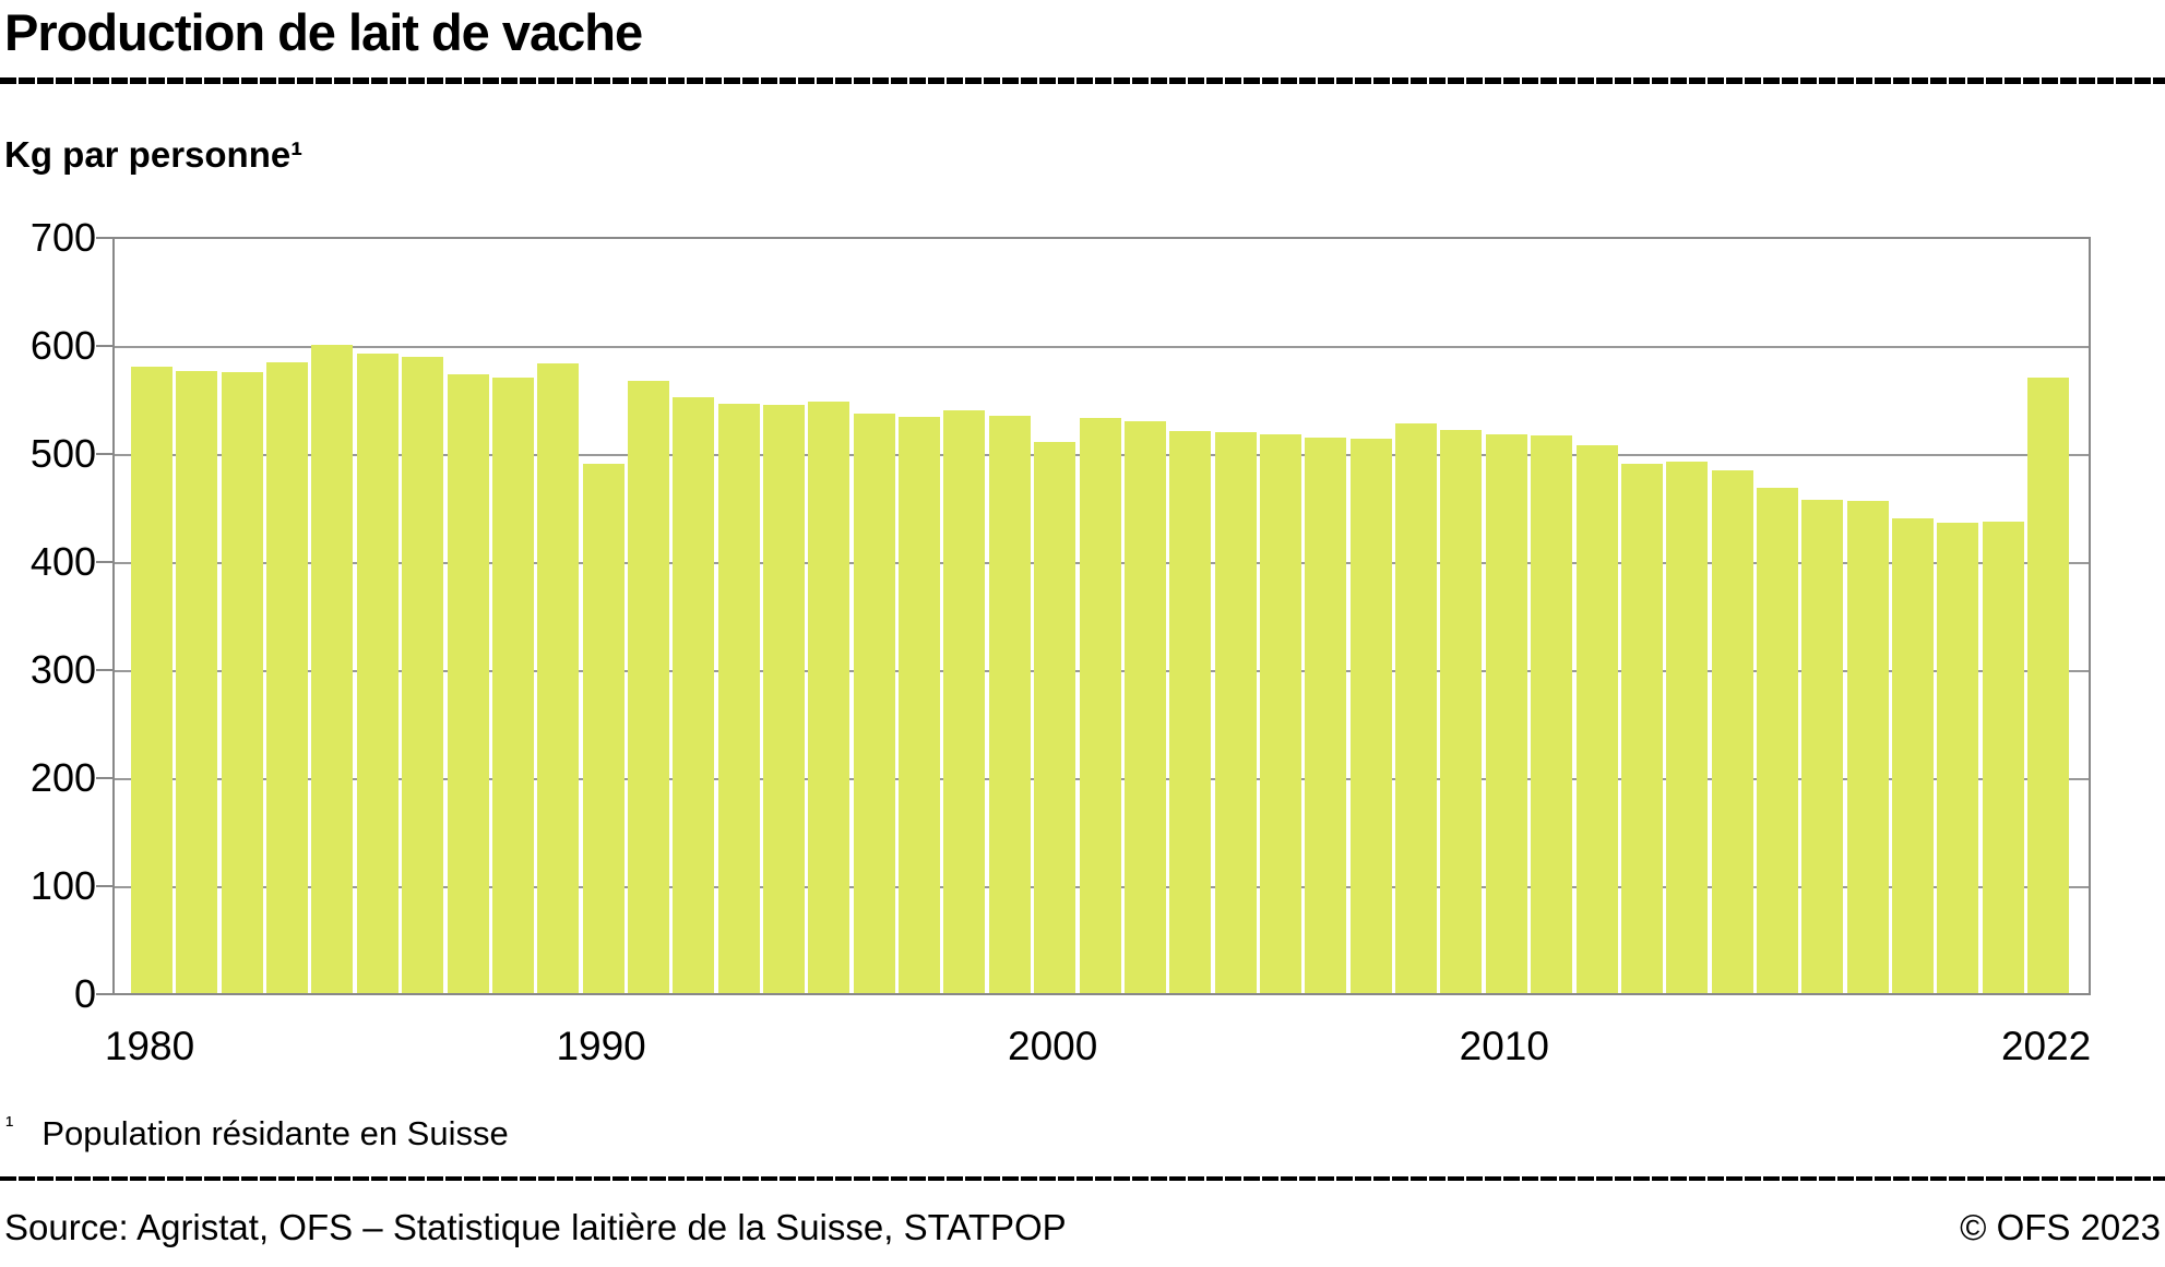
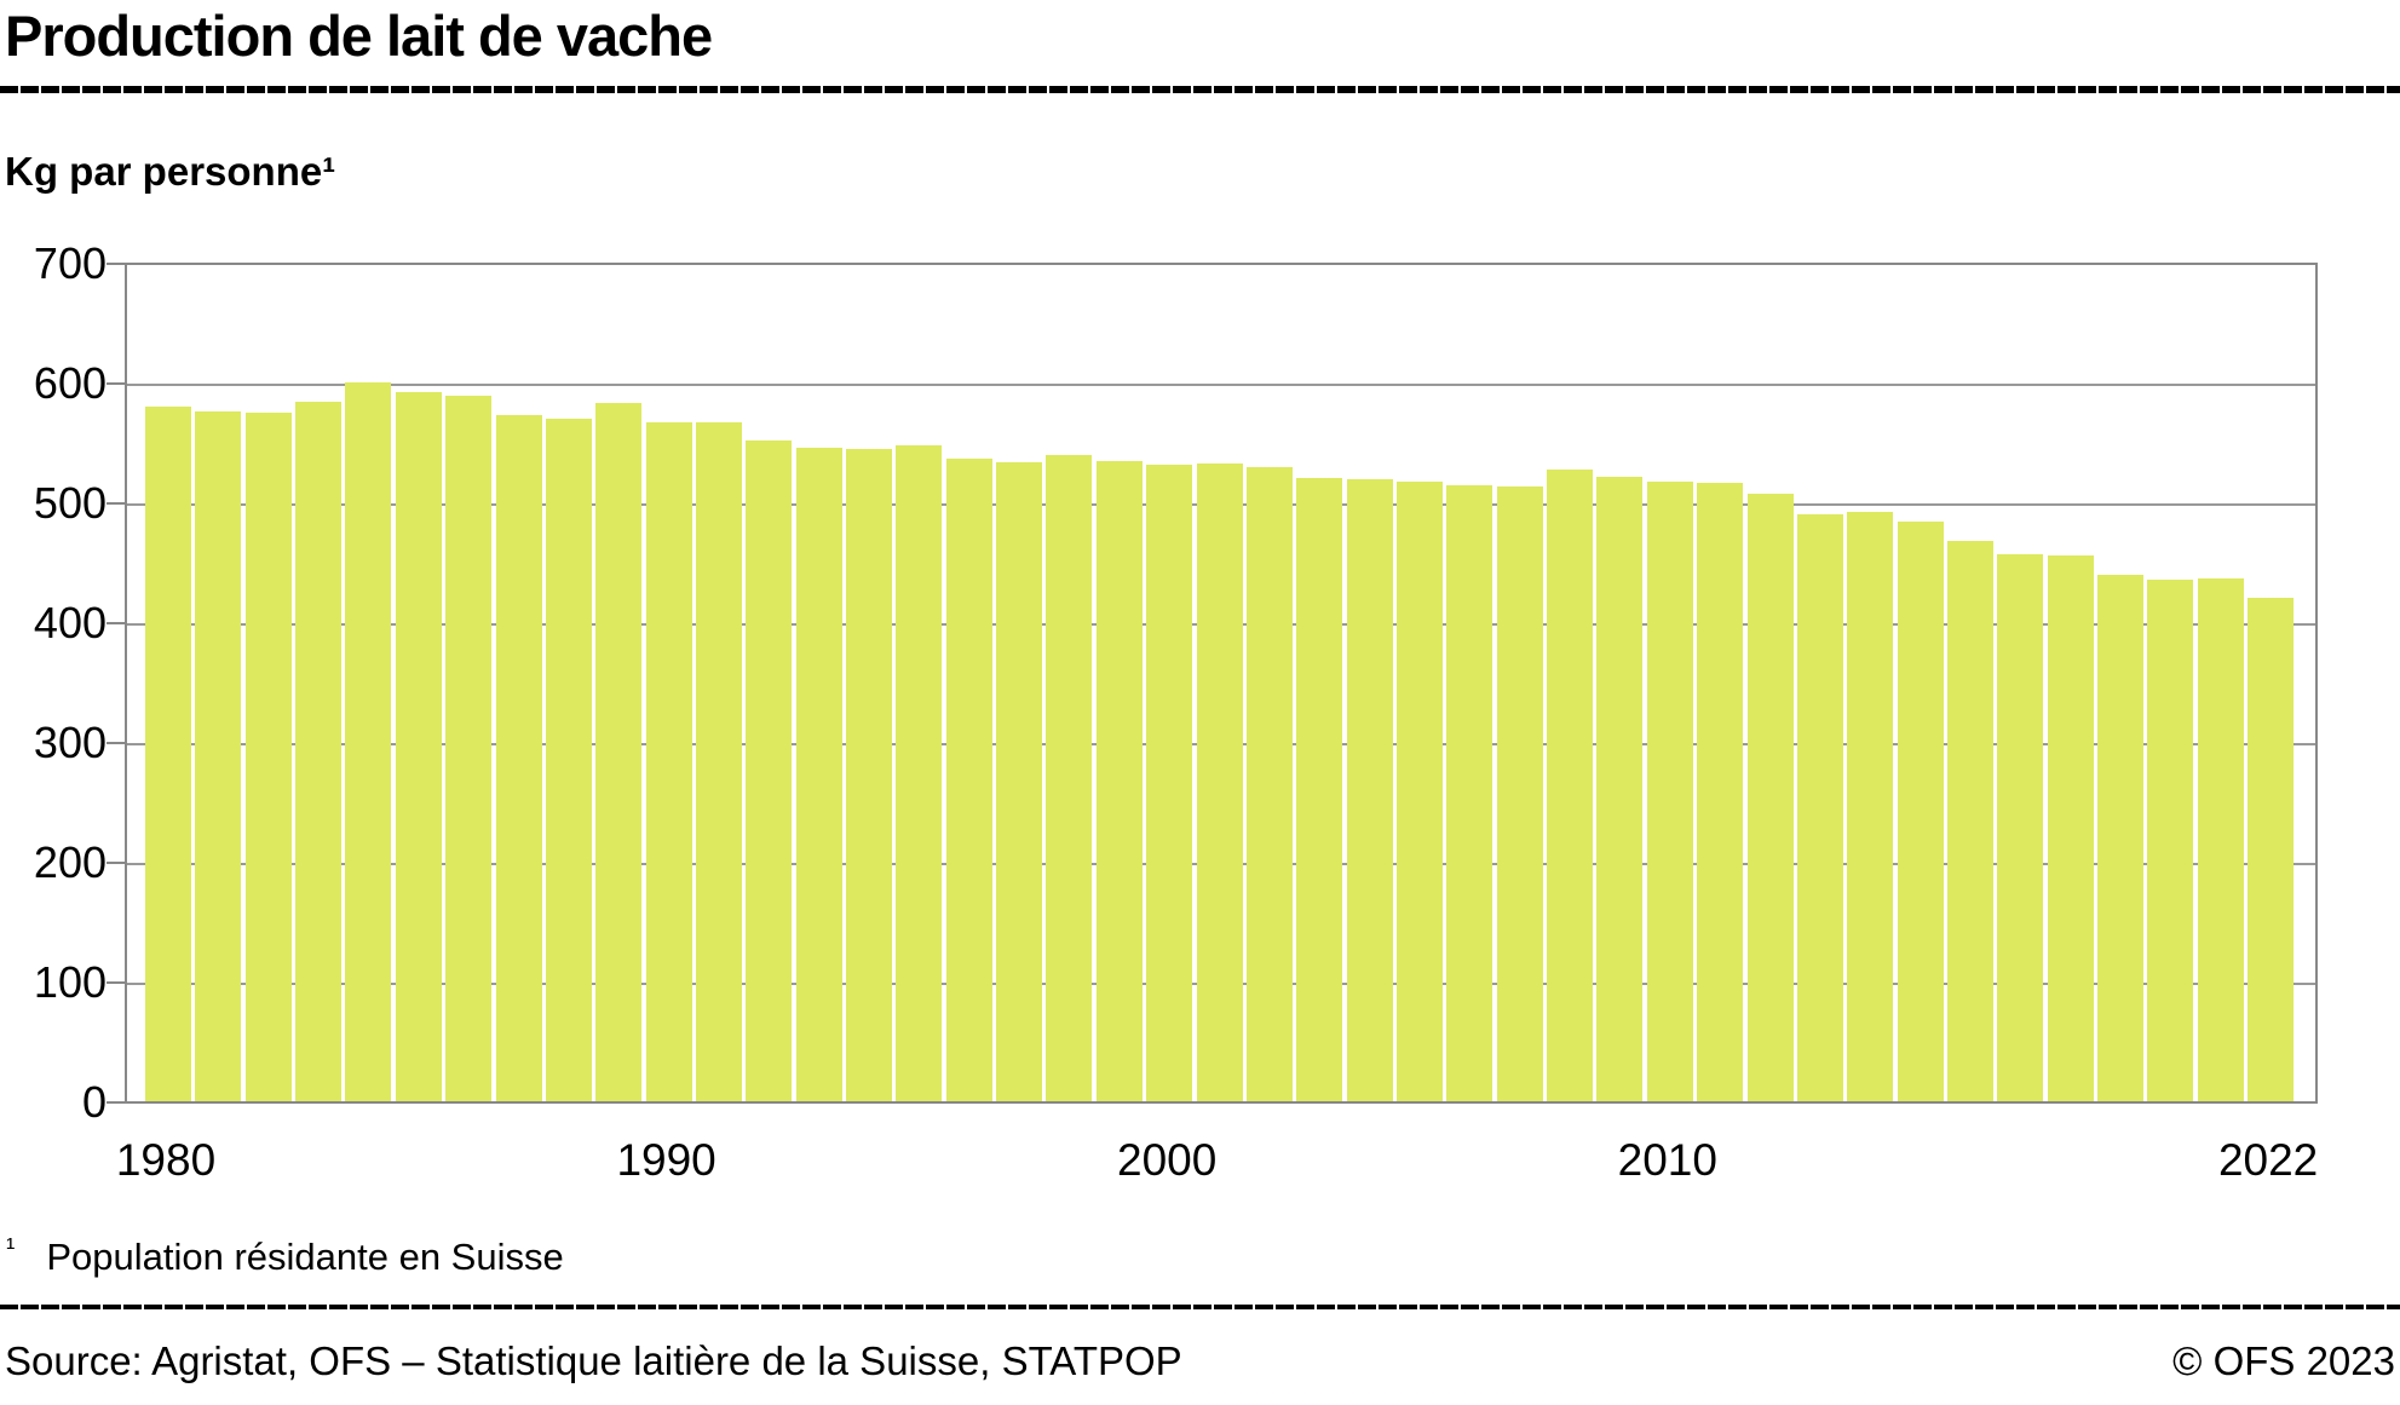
1990: 490 -> 570
2000: 510 -> 530
2022: 570 -> 420
